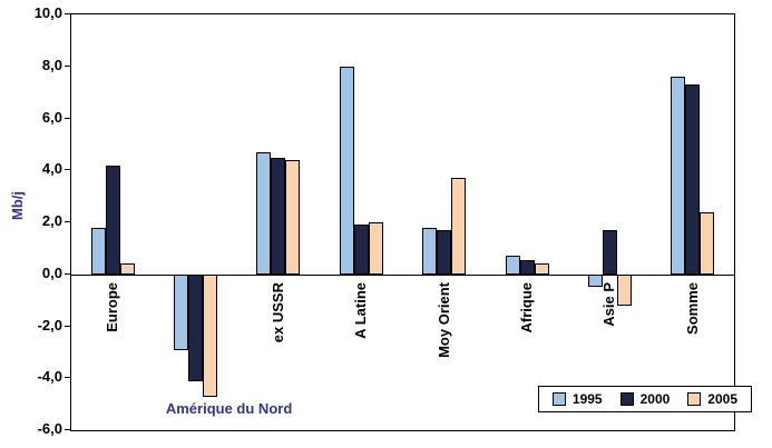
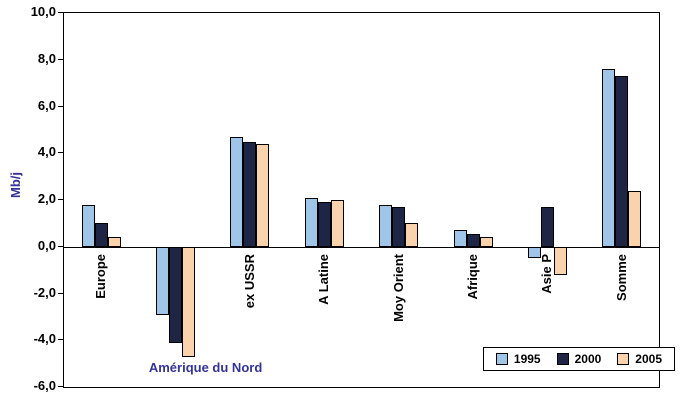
2000/Europe: 4,2 -> 1,0
1995/A Latine: 8,0 -> 2,1
2005/Moy Orient: 3,7 -> 1,0
